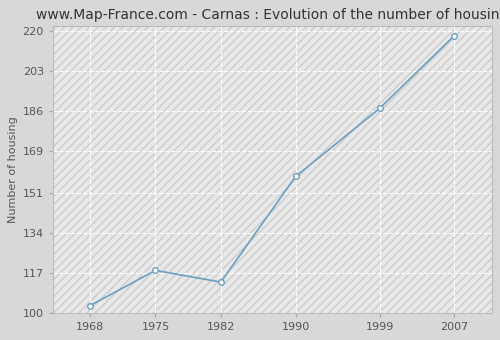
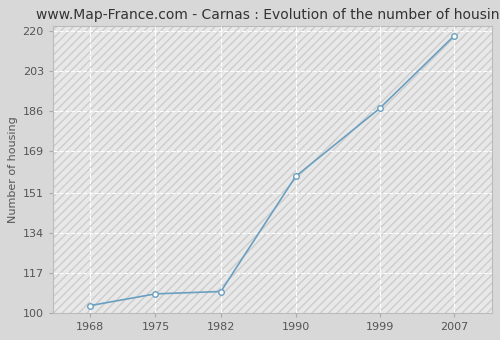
1975: 118 -> 108
1982: 113 -> 109
